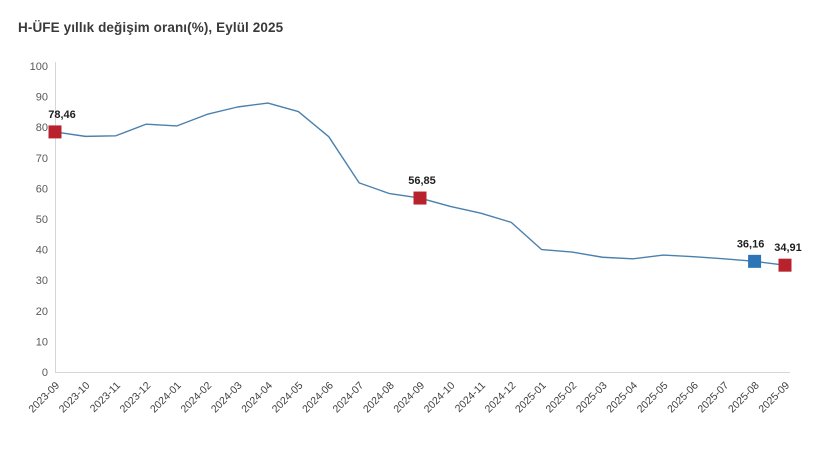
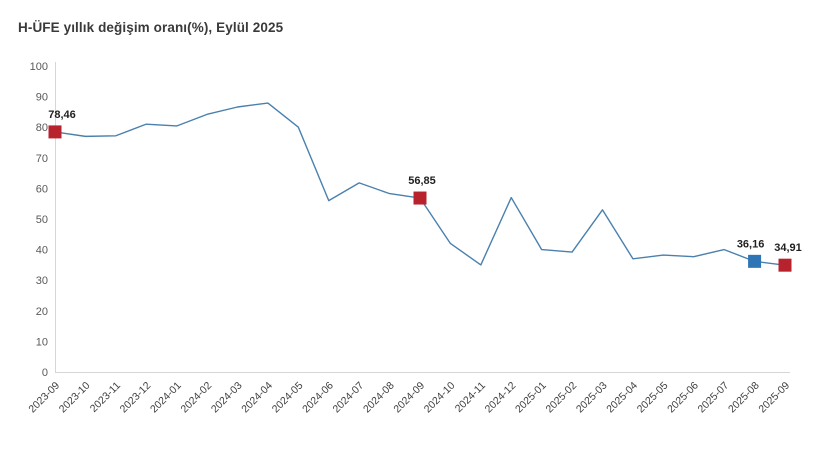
2024-05: 85 -> 80
2024-06: 77 -> 56
2024-10: 54 -> 42
2024-11: 52 -> 35
2024-12: 49 -> 57
2025-03: 38 -> 53
2025-07: 37 -> 40
